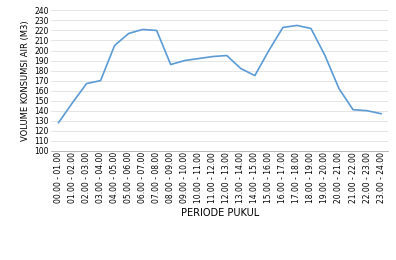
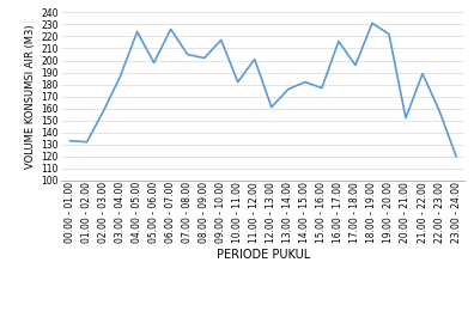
00.00 - 01.00: 128 -> 133
01.00 - 02.00: 148 -> 132
02.00 - 03.00: 167 -> 158
03.00 - 04.00: 170 -> 187
04.00 - 05.00: 205 -> 224
05.00 - 06.00: 217 -> 198
06.00 - 07.00: 221 -> 226
07.00 - 08.00: 220 -> 205
08.00 - 09.00: 186 -> 202
09.00 - 10.00: 190 -> 217
10.00 - 11.00: 192 -> 182
11.00 - 12.00: 194 -> 201
12.00 - 13.00: 195 -> 161
13.00 - 14.00: 182 -> 176
14.00 - 15.00: 175 -> 182
15.00 - 16.00: 200 -> 177
16.00 - 17.00: 223 -> 216
17.00 - 18.00: 225 -> 196
18.00 - 19.00: 222 -> 231
19.00 - 20.00: 195 -> 222
20.00 - 21.00: 162 -> 152
21.00 - 22.00: 141 -> 189
22.00 - 23.00: 140 -> 158
23.00 - 24.00: 137 -> 120
